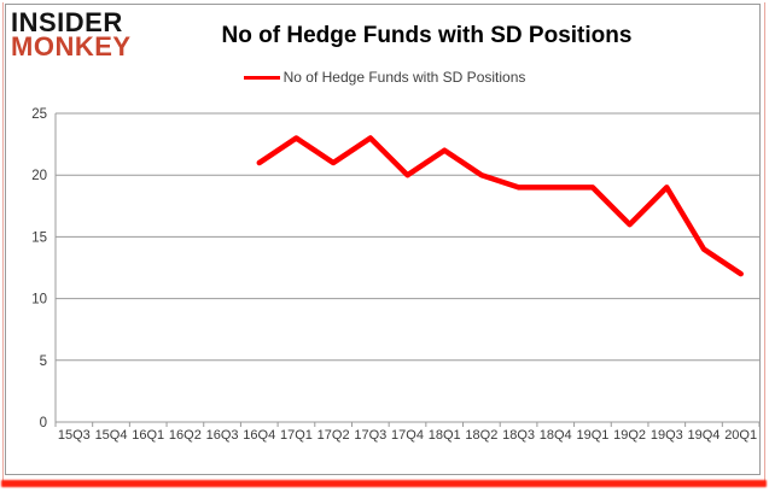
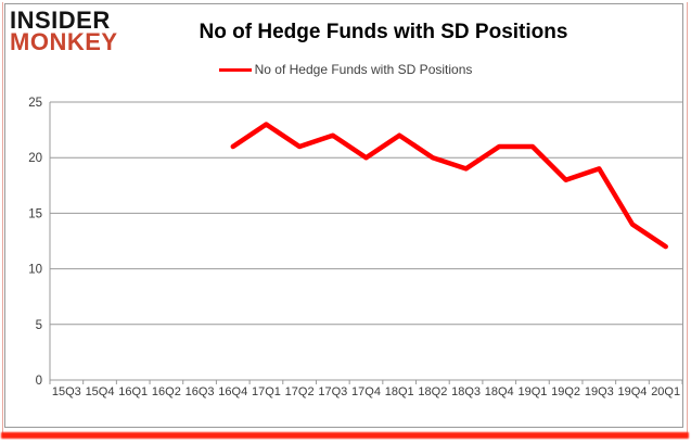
17Q3: 23 -> 22
18Q4: 19 -> 21
19Q1: 19 -> 21
19Q2: 16 -> 18
